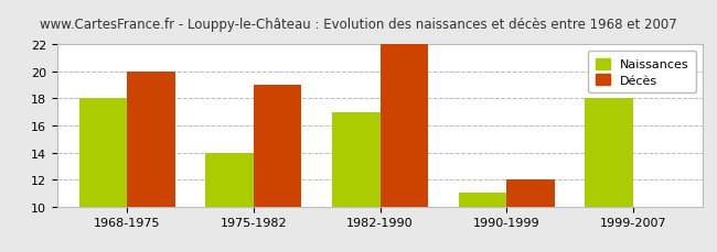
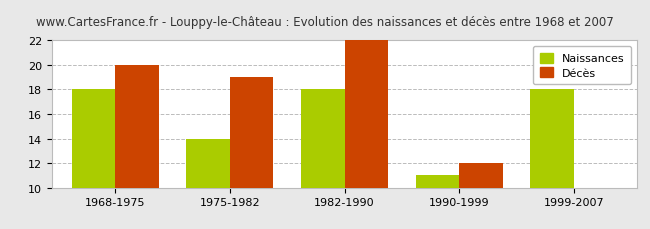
Naissances/1982-1990: 17 -> 18
